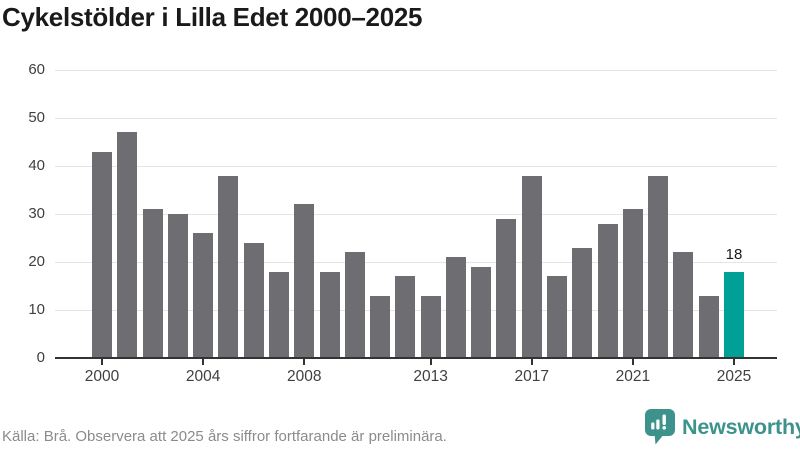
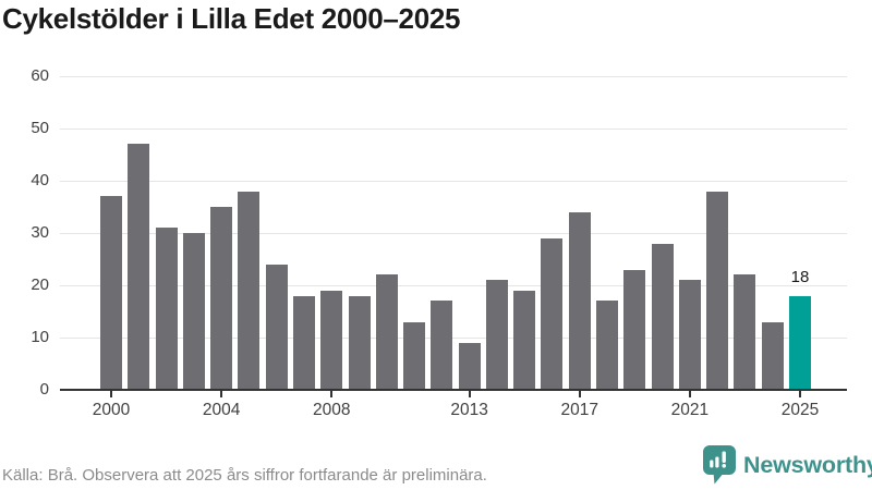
2000: 43 -> 37
2004: 26 -> 35
2008: 32 -> 19
2013: 13 -> 9
2017: 38 -> 34
2021: 31 -> 21
